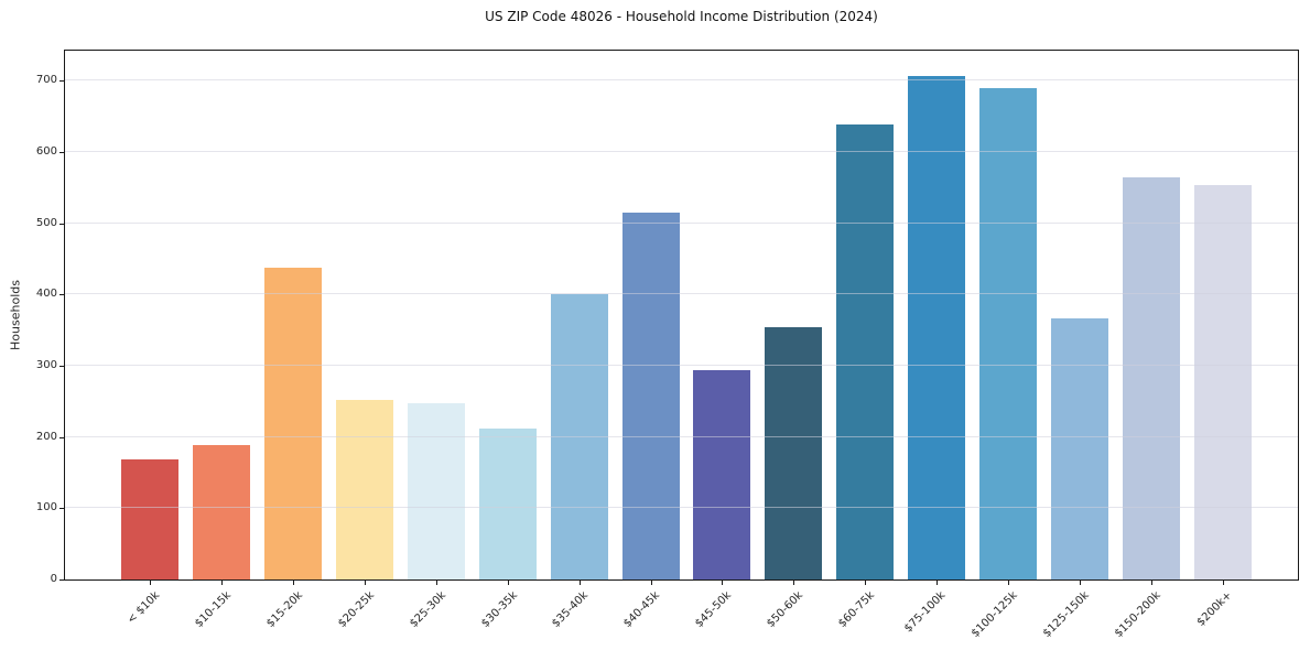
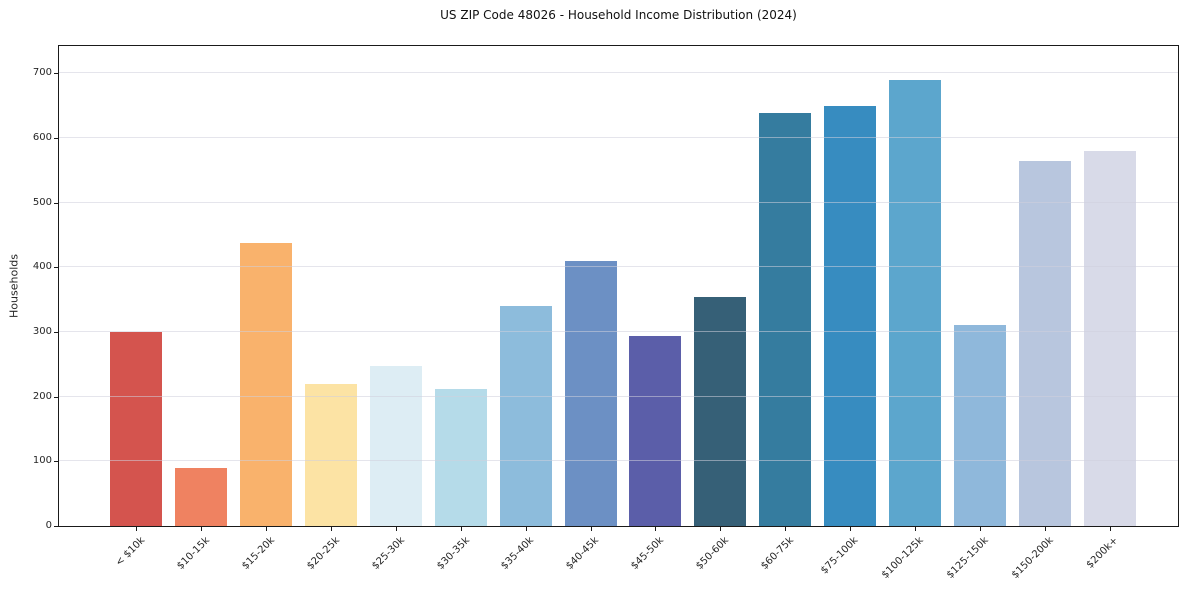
< $10k: 170 -> 300
$10-15k: 190 -> 90
$20-25k: 250 -> 220
$35-40k: 400 -> 340
$40-45k: 520 -> 410
$75-100k: 710 -> 650
$125-150k: 370 -> 310
$200k+: 550 -> 580
